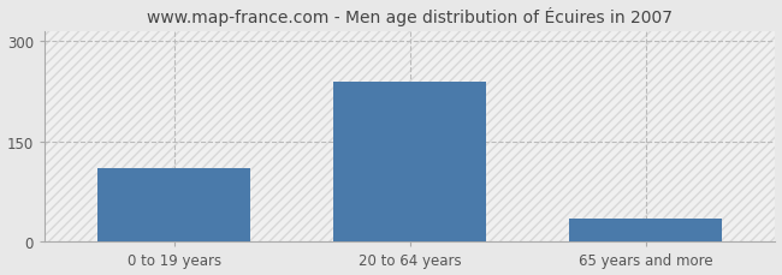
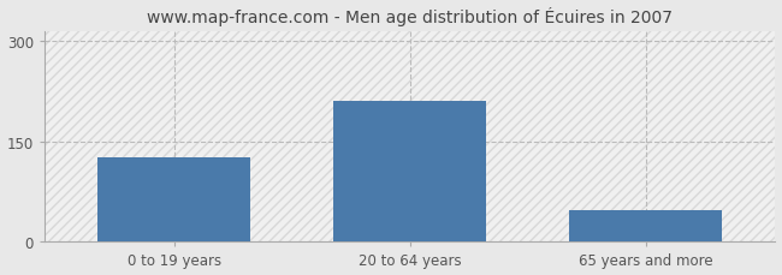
0 to 19 years: 110 -> 126
20 to 64 years: 240 -> 210
65 years and more: 35 -> 48
